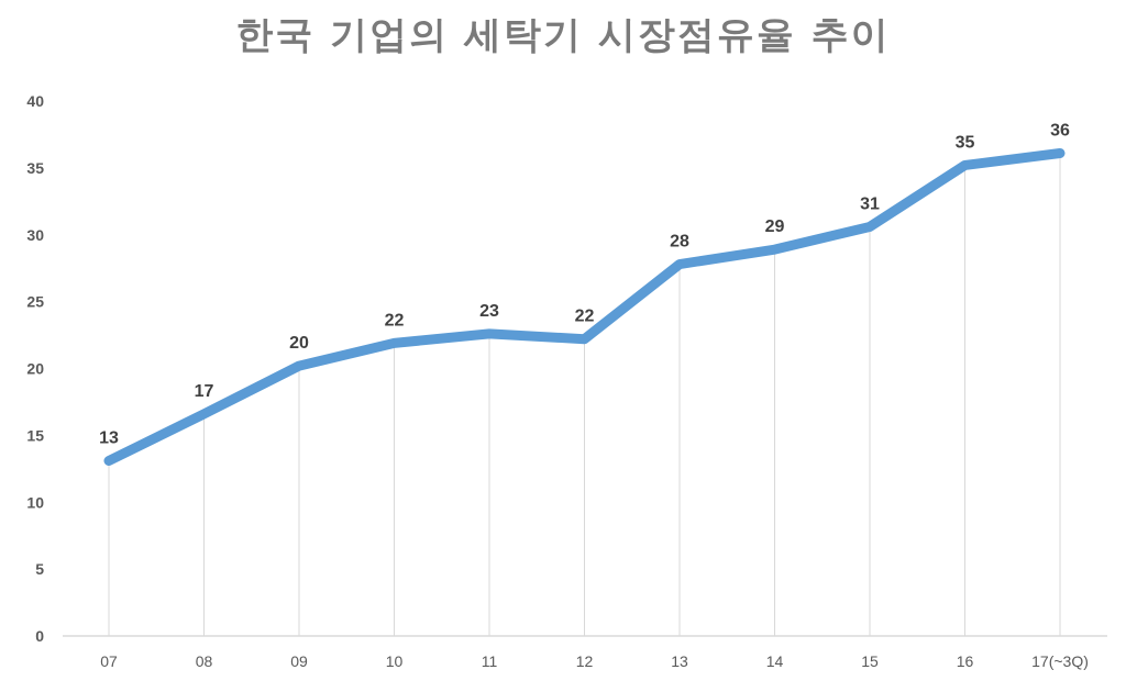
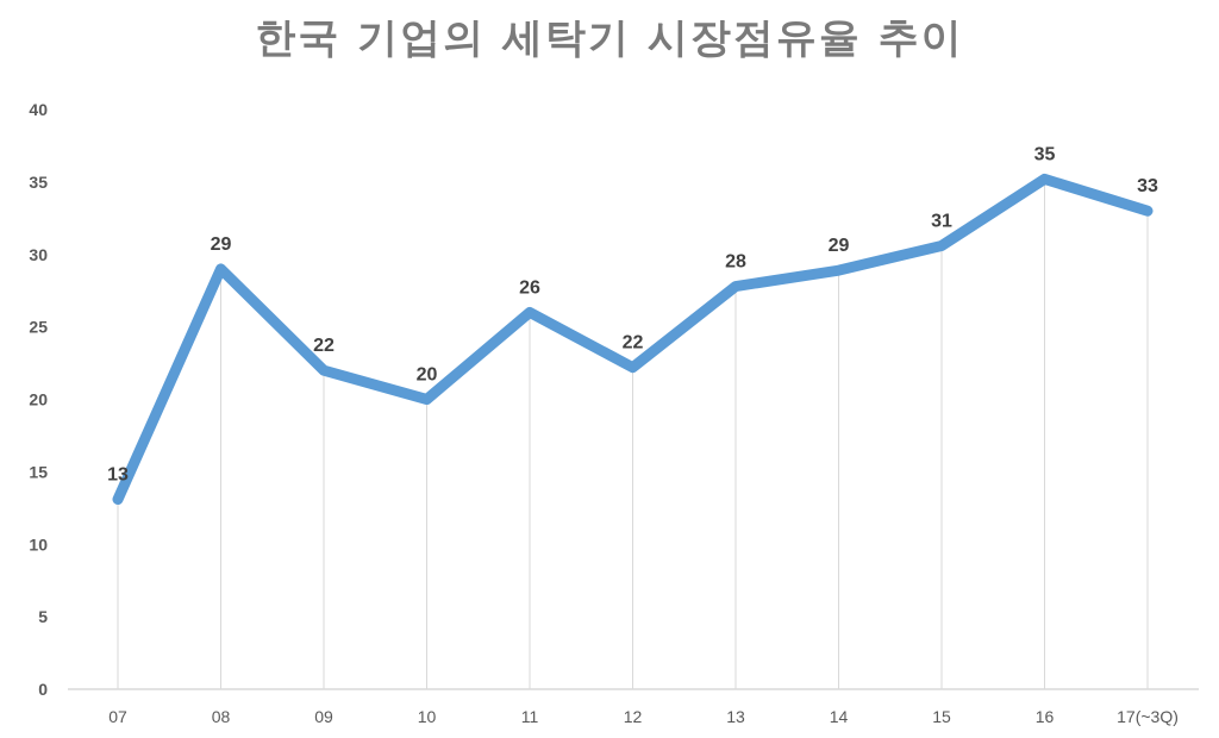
08: 17 -> 29
09: 20 -> 22
10: 22 -> 20
11: 23 -> 26
17(~3Q): 36 -> 33
